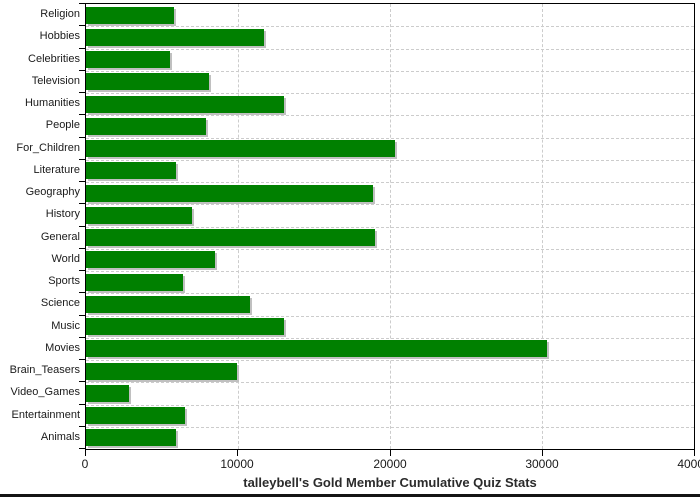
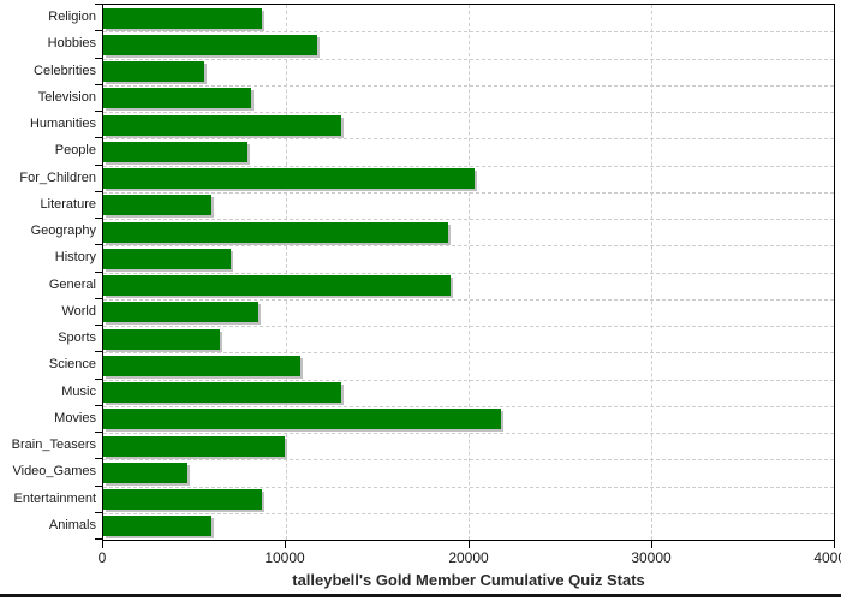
Religion: 5800 -> 8700
Movies: 30300 -> 21800
Video_Games: 2800 -> 4600
Entertainment: 6500 -> 8700
